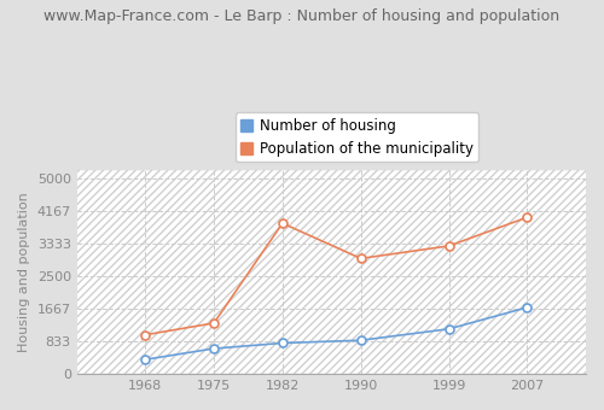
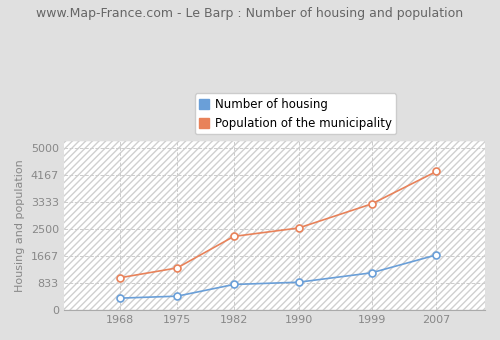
Number of housing/1975: 650 -> 430
Population of the municipality/1982: 3850 -> 2270
Population of the municipality/1990: 2950 -> 2530
Population of the municipality/2007: 4000 -> 4270
